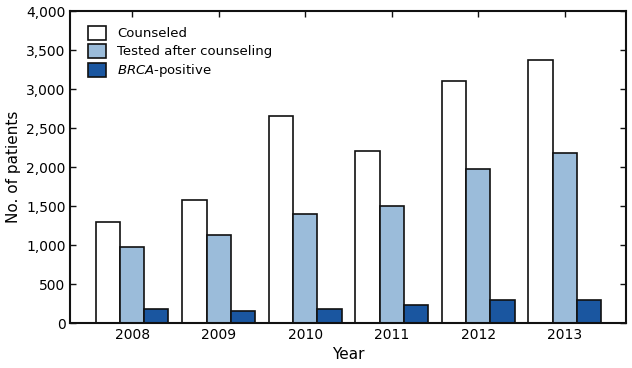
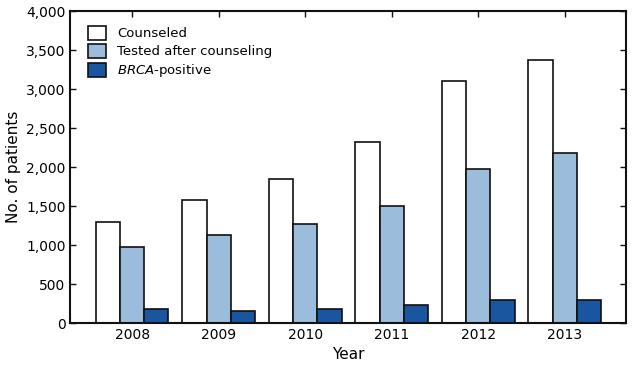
Counseled/2010: 2,660 -> 1,850
Tested after counseling/2010: 1,400 -> 1,280
Counseled/2011: 2,200 -> 2,320
